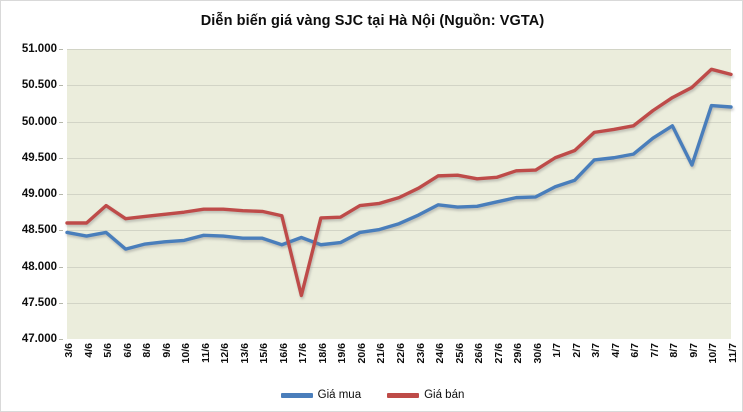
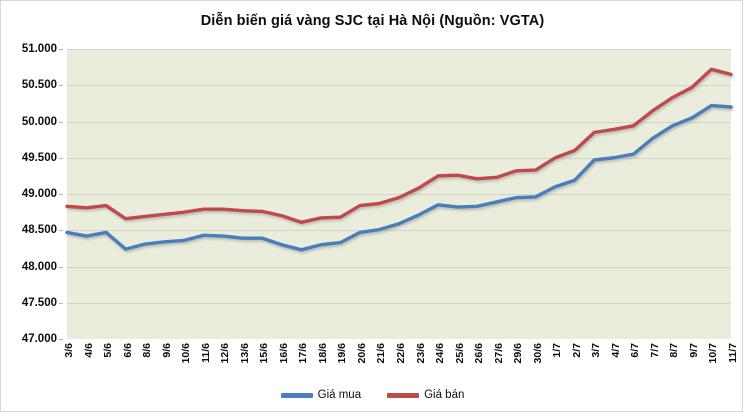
Giá bán/3/6: 48.6 -> 48.8
Giá bán/4/6: 48.6 -> 48.8
Giá mua/17/6: 48.4 -> 48.2
Giá bán/17/6: 47.6 -> 48.6
Giá mua/9/7: 49.4 -> 50.0
